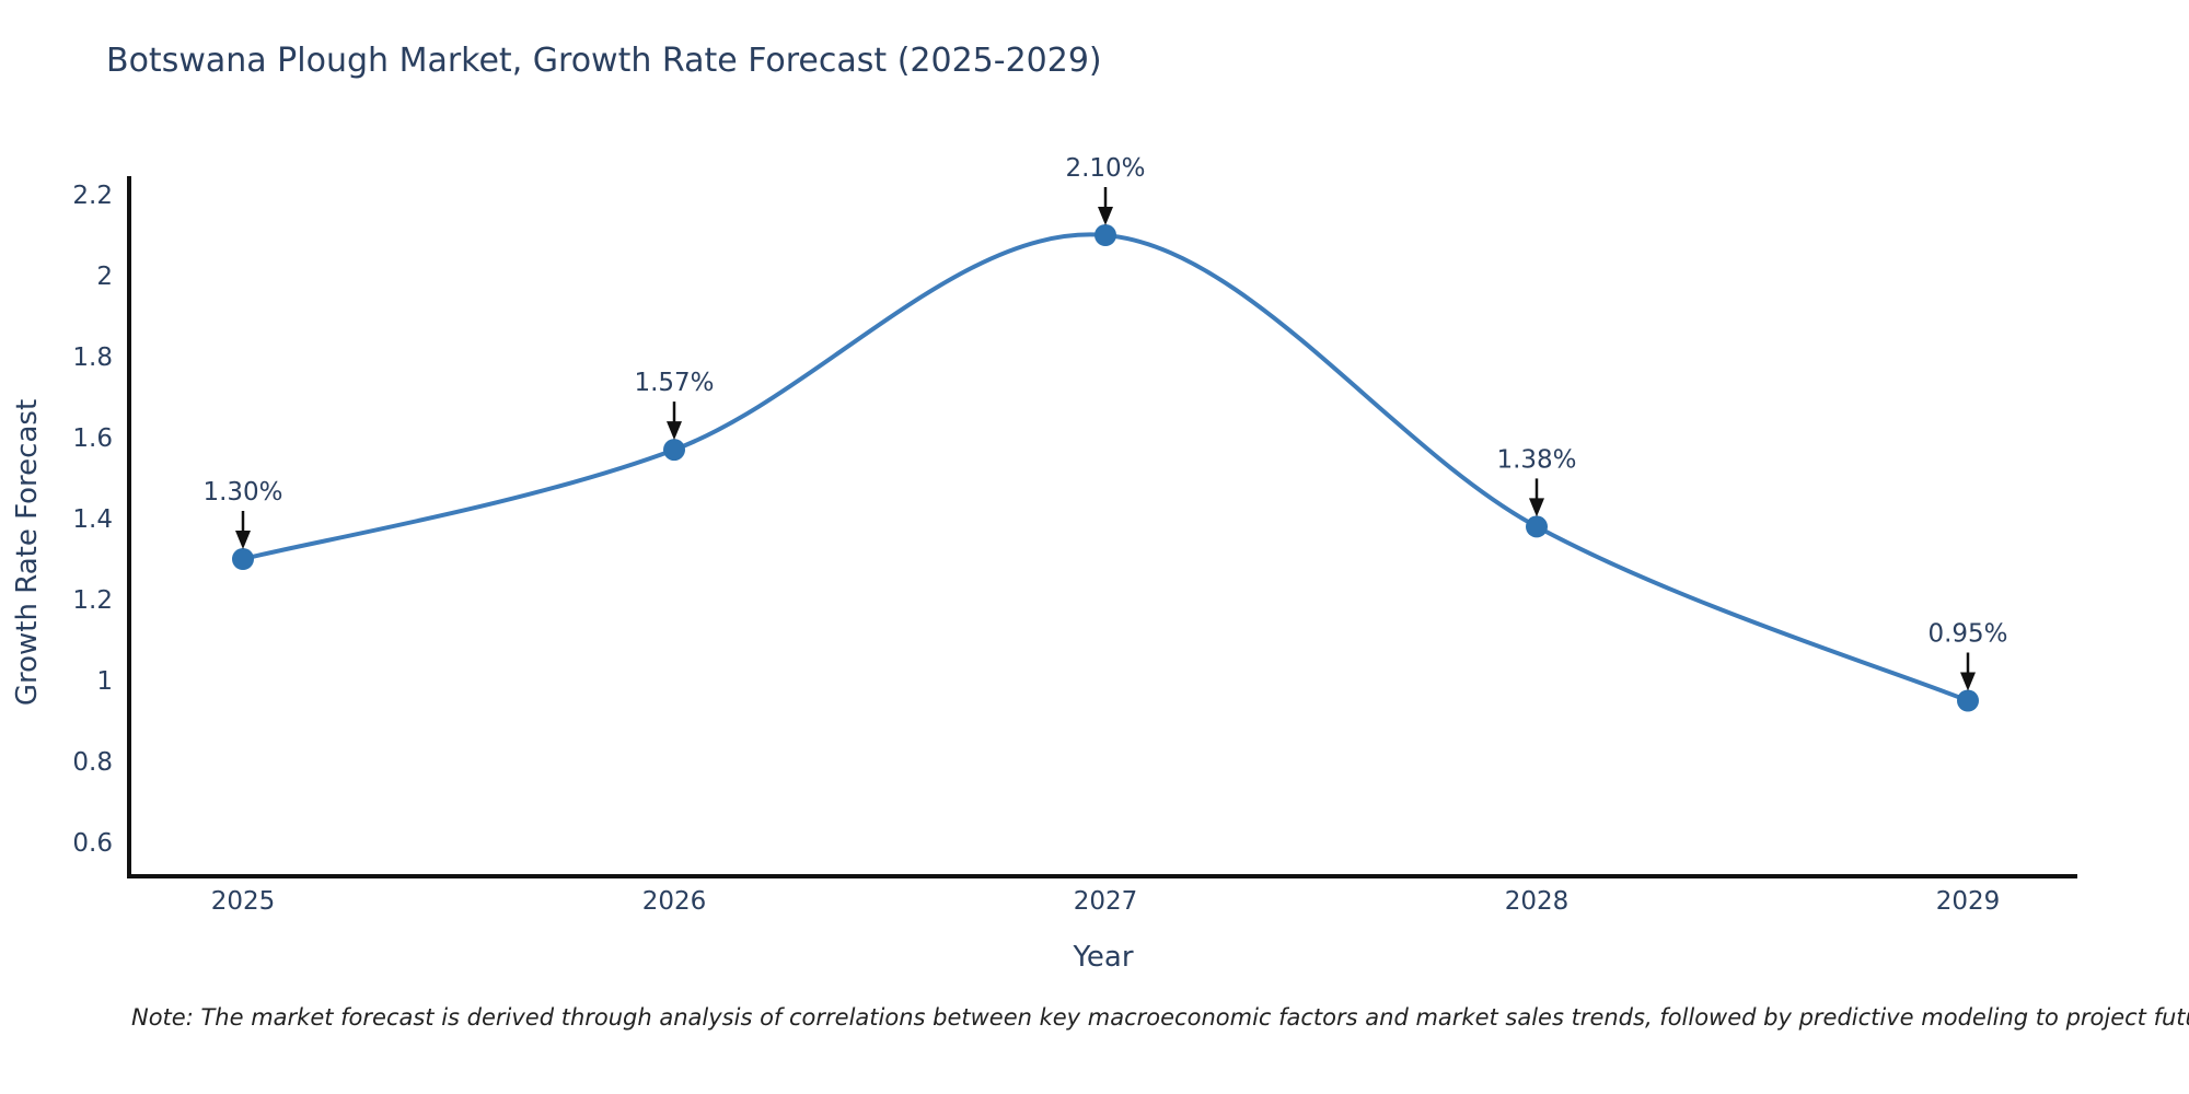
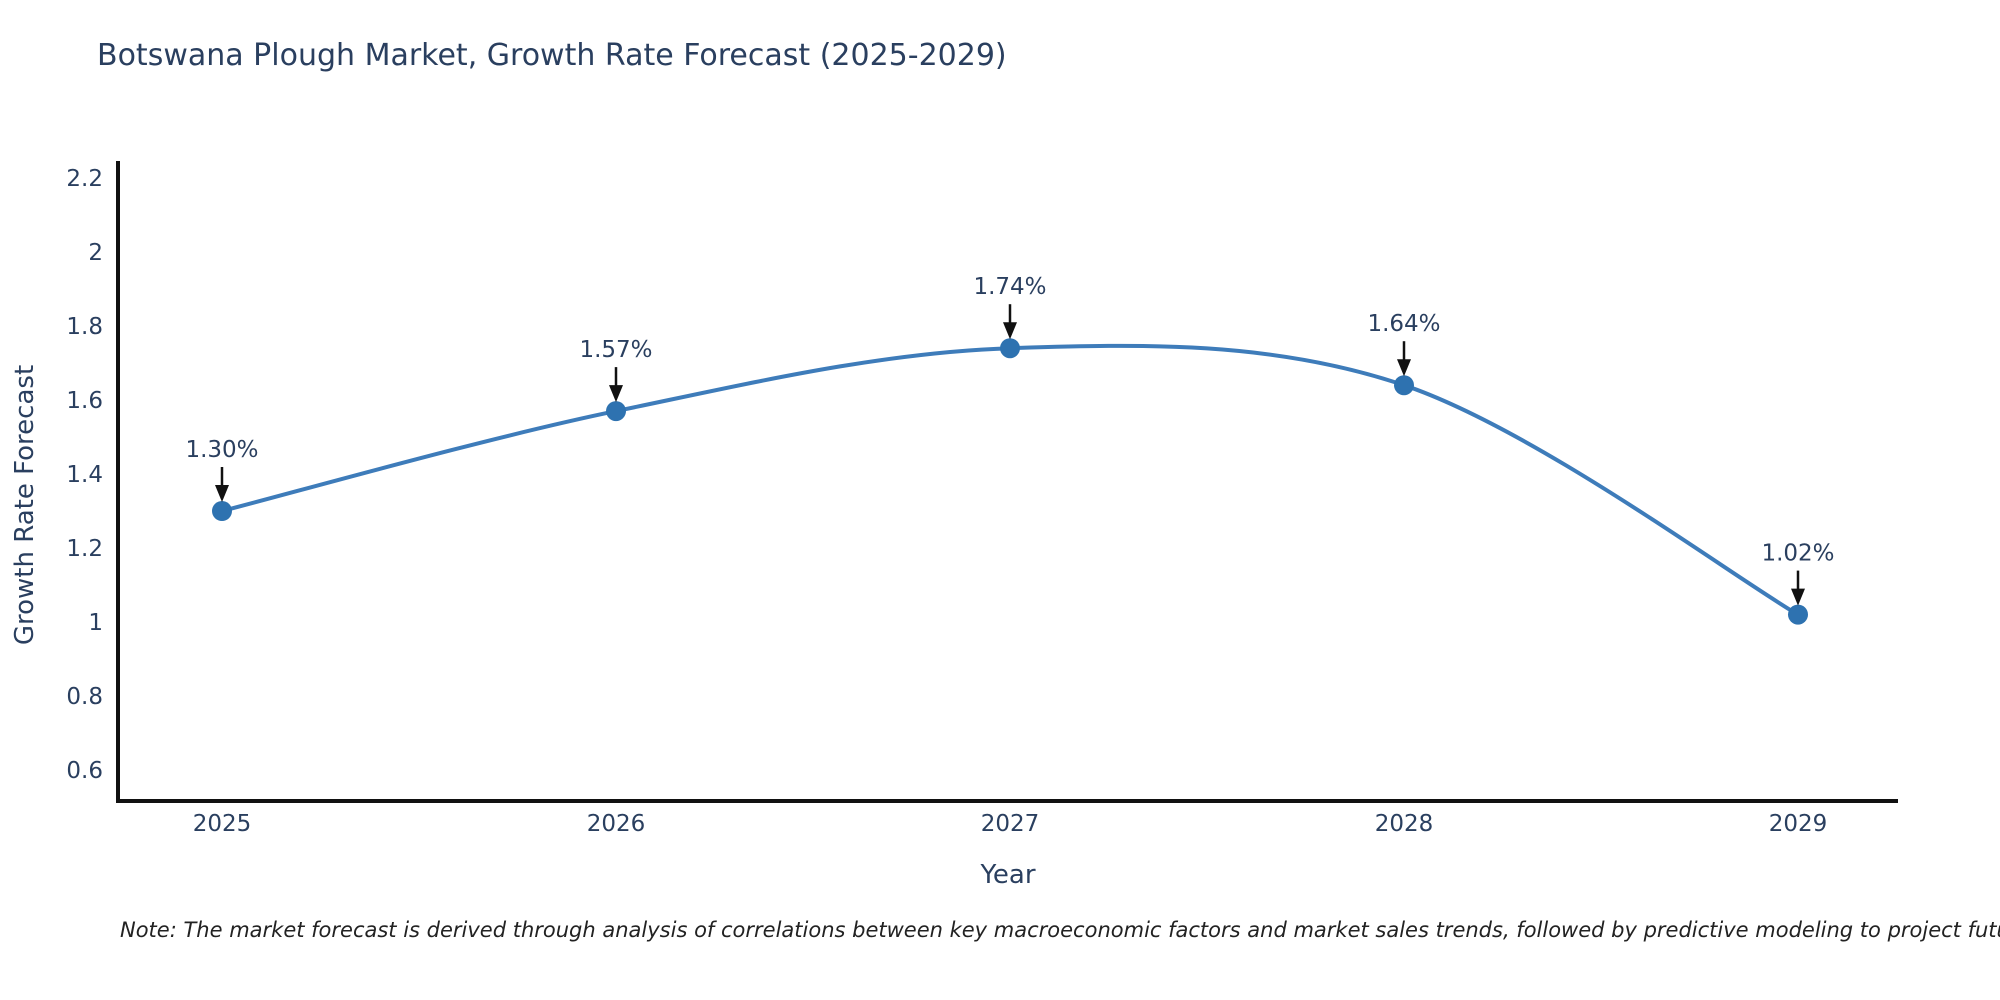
2027: 2.10% -> 1.74%
2028: 1.38% -> 1.64%
2029: 0.95% -> 1.02%
